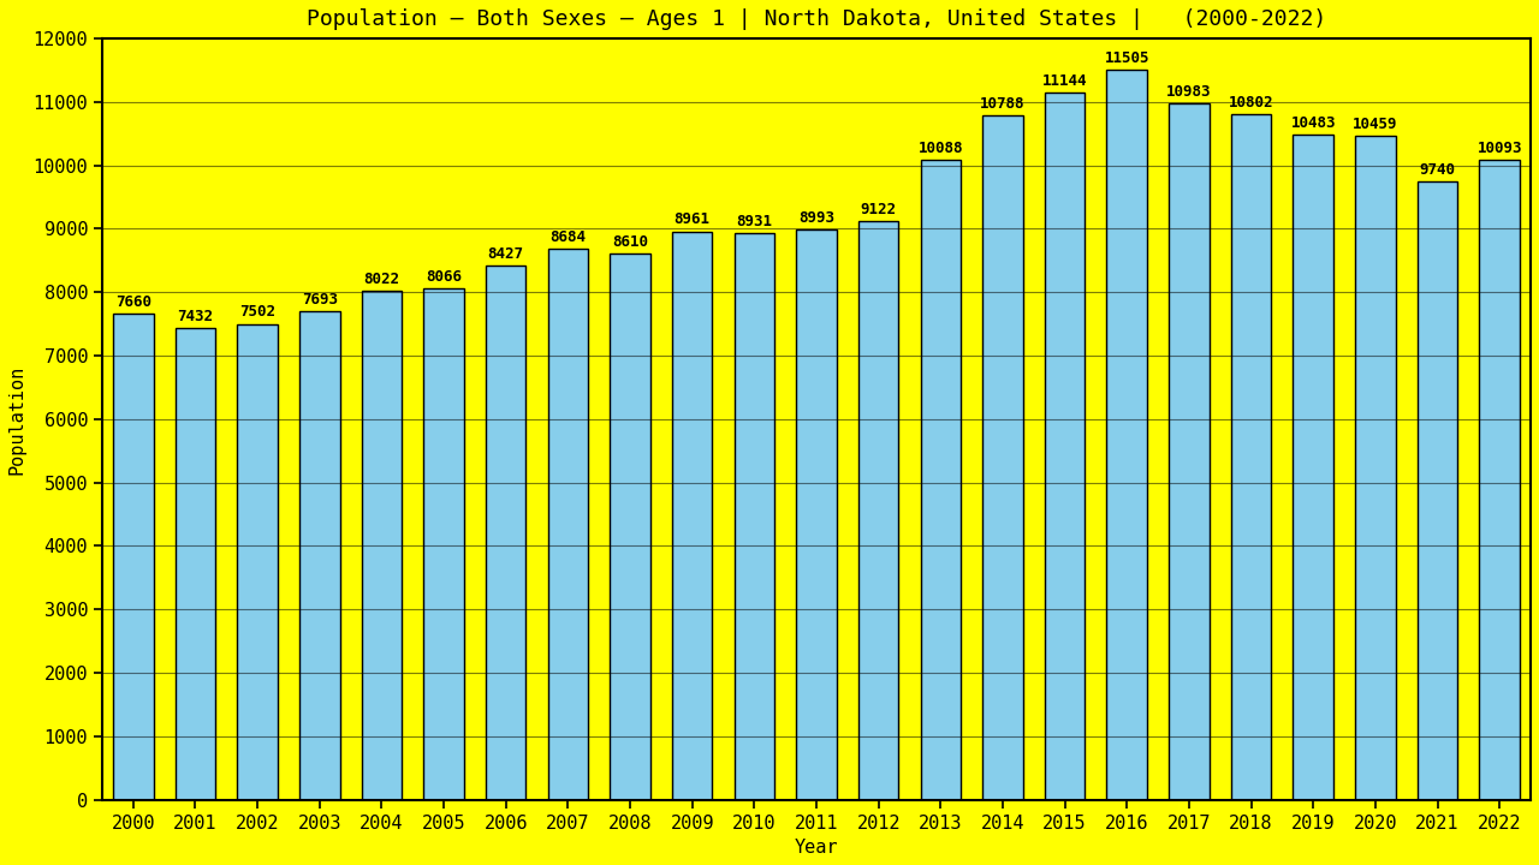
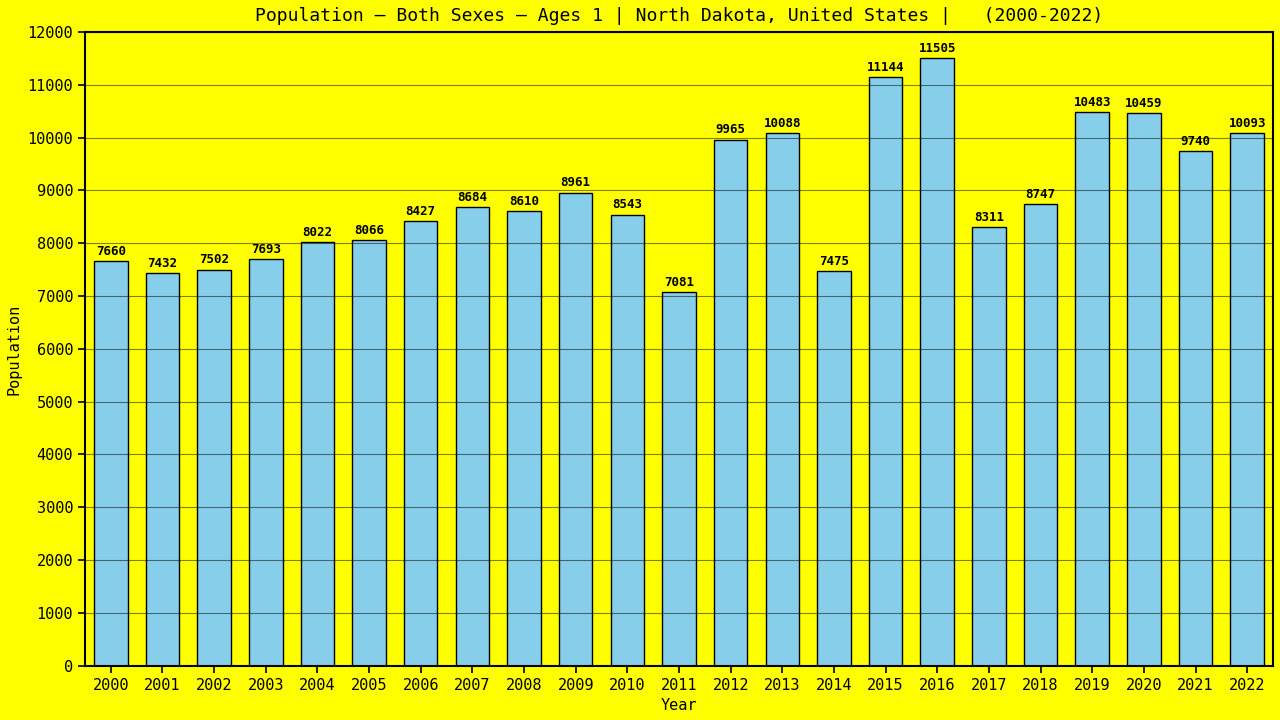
2010: 8931 -> 8543
2011: 8993 -> 7081
2012: 9122 -> 9965
2014: 10788 -> 7475
2017: 10983 -> 8311
2018: 10802 -> 8747
